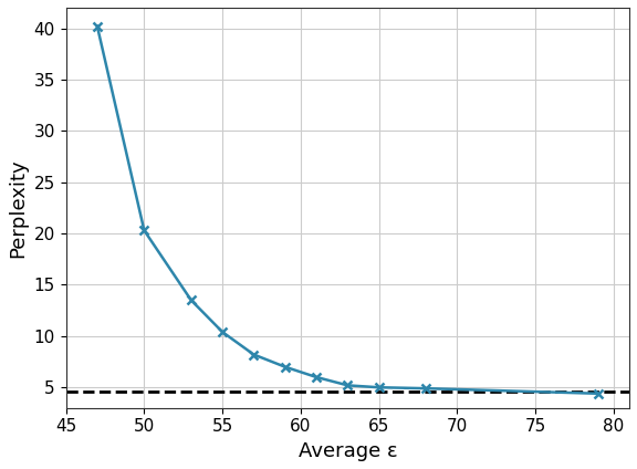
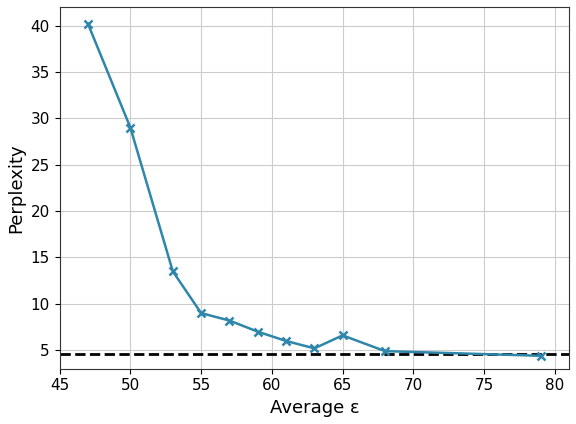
50: 20.3 -> 29.0
55: 10.4 -> 9.0
65: 5.0 -> 6.6
